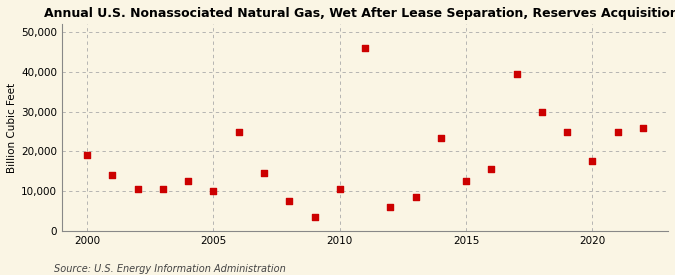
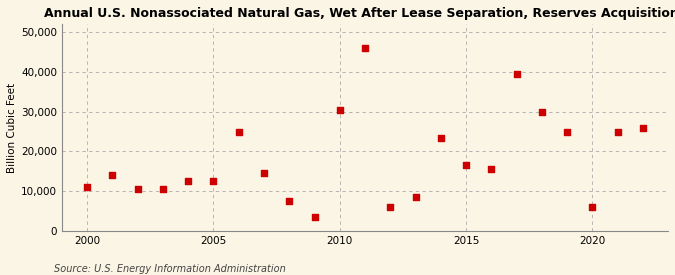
2000: 19,000 -> 11,000
2005: 10,000 -> 12,500
2010: 10,500 -> 30,500
2015: 12,500 -> 16,500
2020: 17,500 -> 6,000
